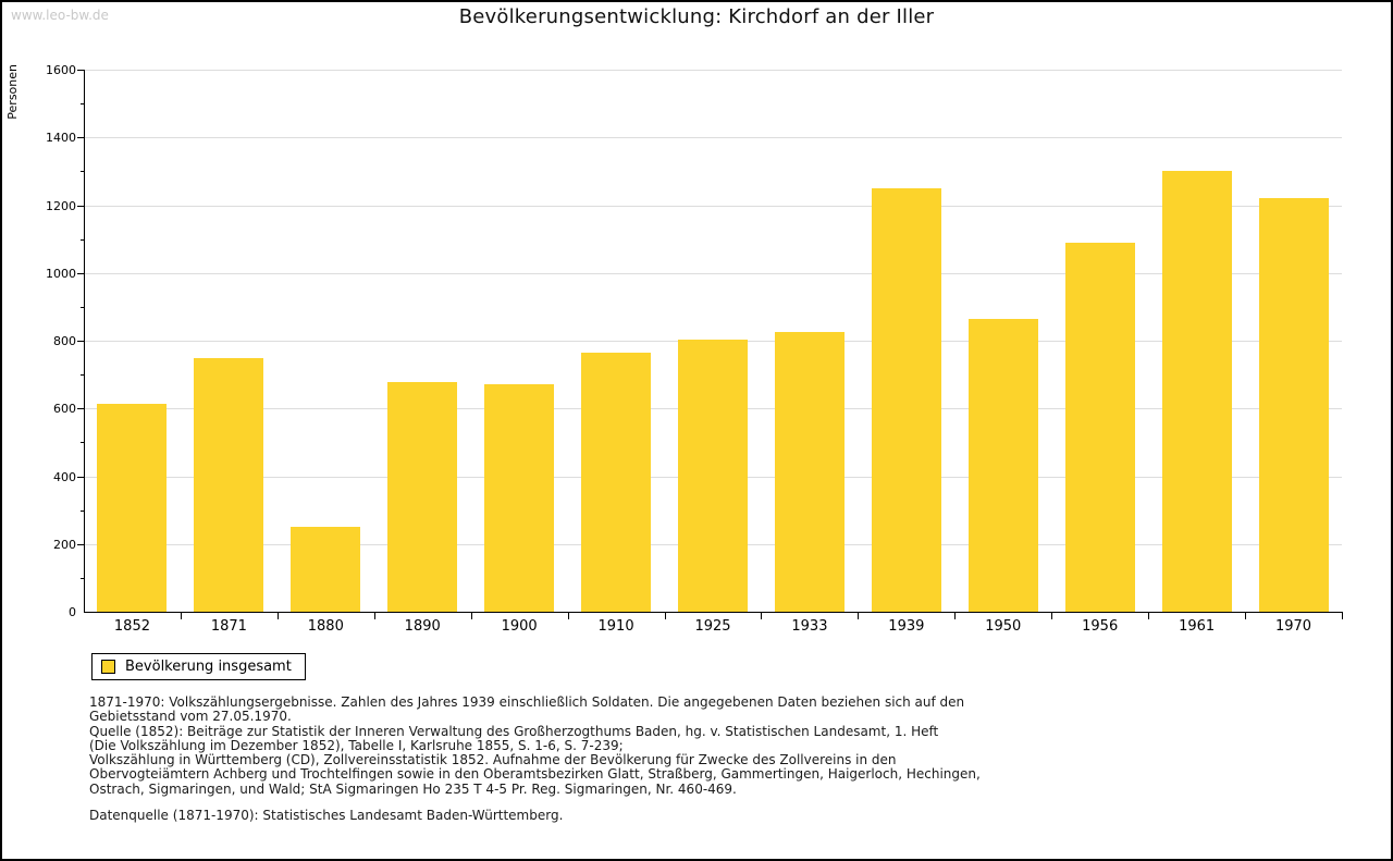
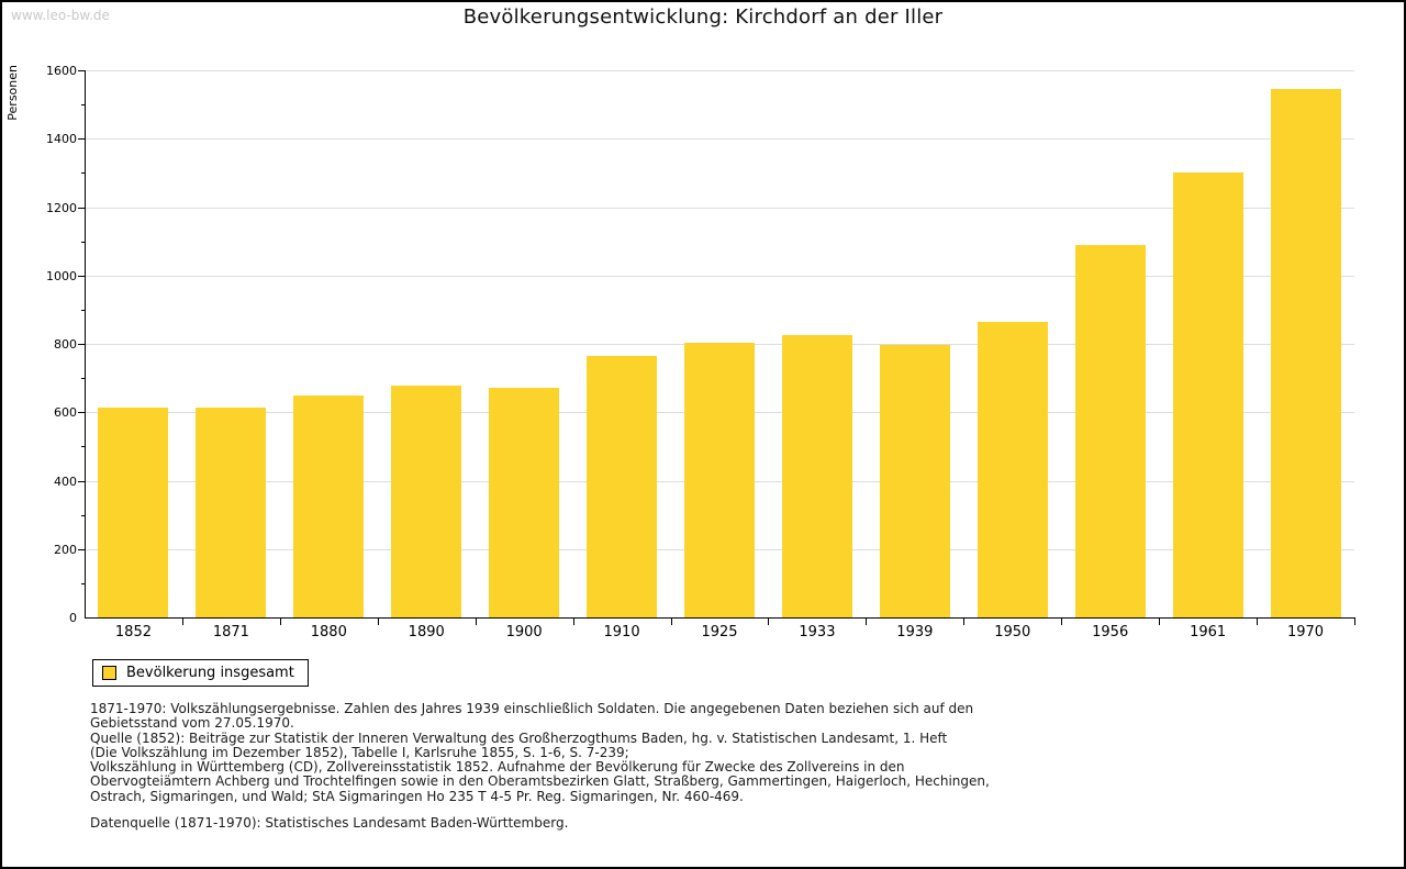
1871: 750 -> 610
1880: 250 -> 650
1939: 1250 -> 800
1970: 1220 -> 1540
